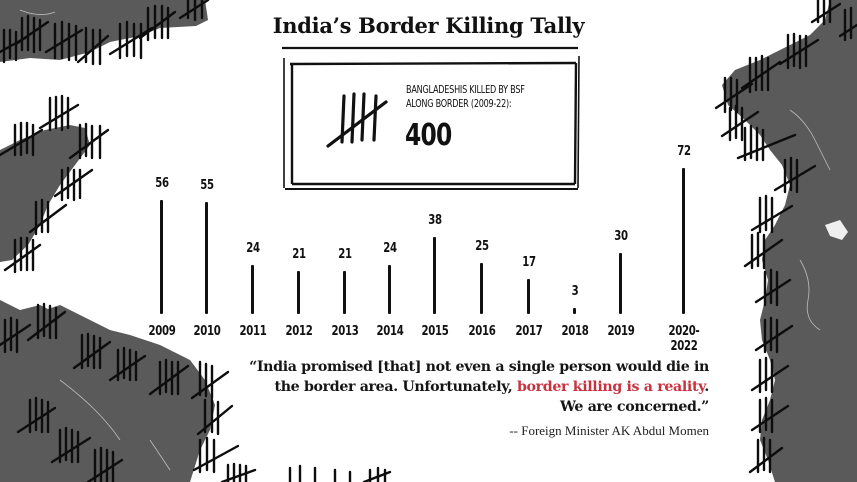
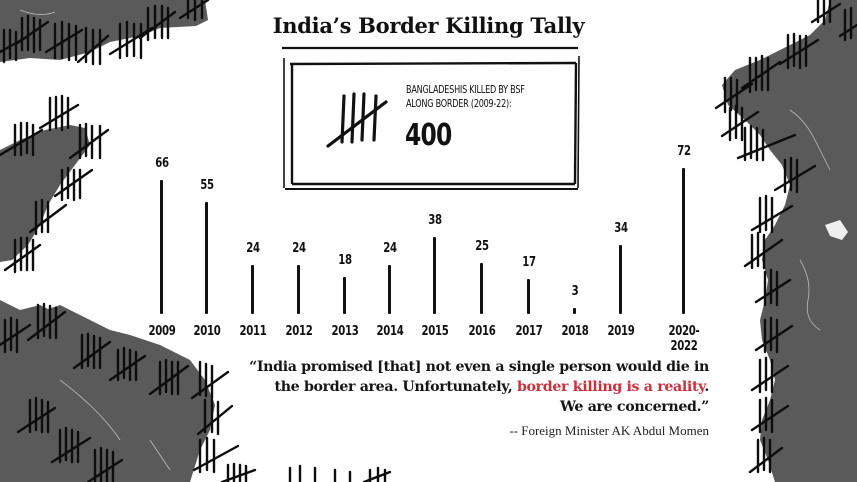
2009: 56 -> 66
2012: 21 -> 24
2013: 21 -> 18
2019: 30 -> 34
